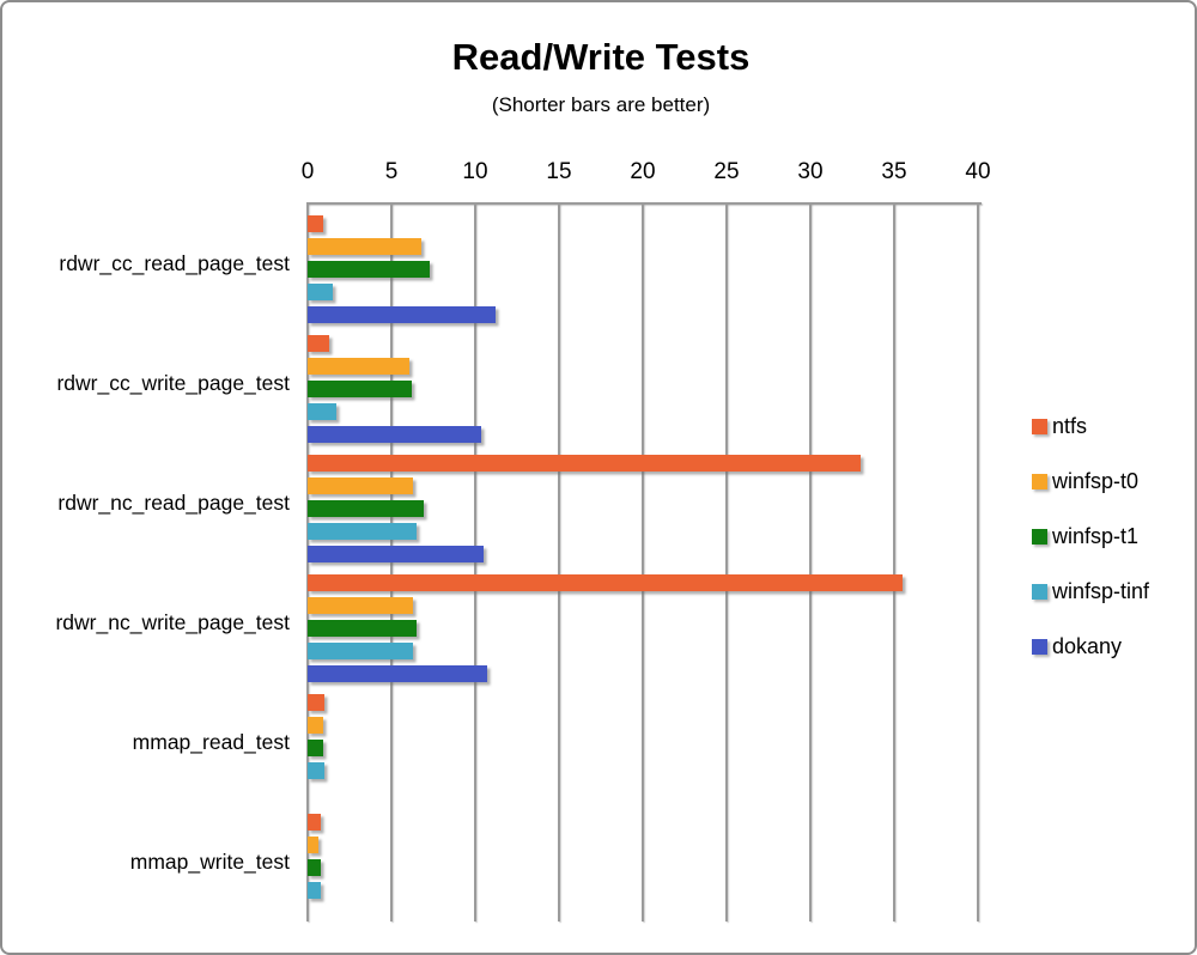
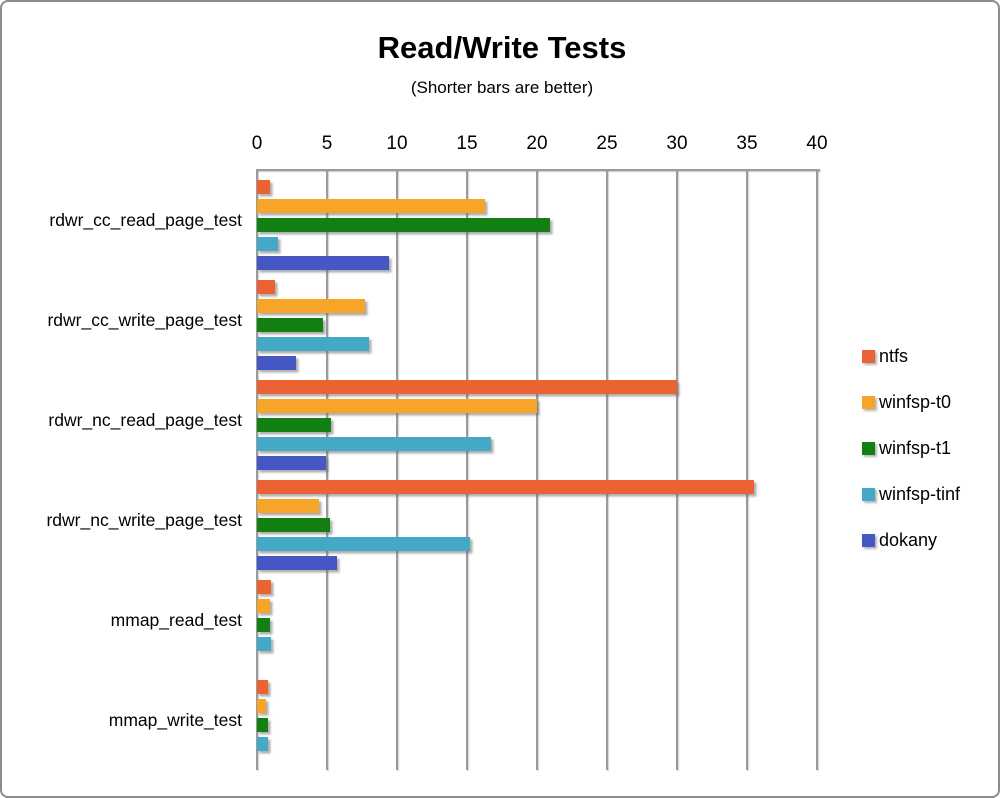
winfsp-t0/rdwr_cc_read_page_test: 6.8 -> 16.3
winfsp-t1/rdwr_cc_read_page_test: 7.3 -> 20.9
dokany/rdwr_cc_read_page_test: 11.2 -> 9.4
winfsp-t0/rdwr_cc_write_page_test: 6.1 -> 7.7
winfsp-t1/rdwr_cc_write_page_test: 6.2 -> 4.7
winfsp-tinf/rdwr_cc_write_page_test: 1.7 -> 8.0
dokany/rdwr_cc_write_page_test: 10.3 -> 2.8
ntfs/rdwr_nc_read_page_test: 33.0 -> 30.0
winfsp-t0/rdwr_nc_read_page_test: 6.2 -> 20.0
winfsp-t1/rdwr_nc_read_page_test: 6.9 -> 5.3
winfsp-tinf/rdwr_nc_read_page_test: 6.5 -> 16.7
dokany/rdwr_nc_read_page_test: 10.5 -> 4.9
winfsp-t0/rdwr_nc_write_page_test: 6.3 -> 4.4
winfsp-t1/rdwr_nc_write_page_test: 6.5 -> 5.2
winfsp-tinf/rdwr_nc_write_page_test: 6.3 -> 15.2
dokany/rdwr_nc_write_page_test: 10.7 -> 5.7
